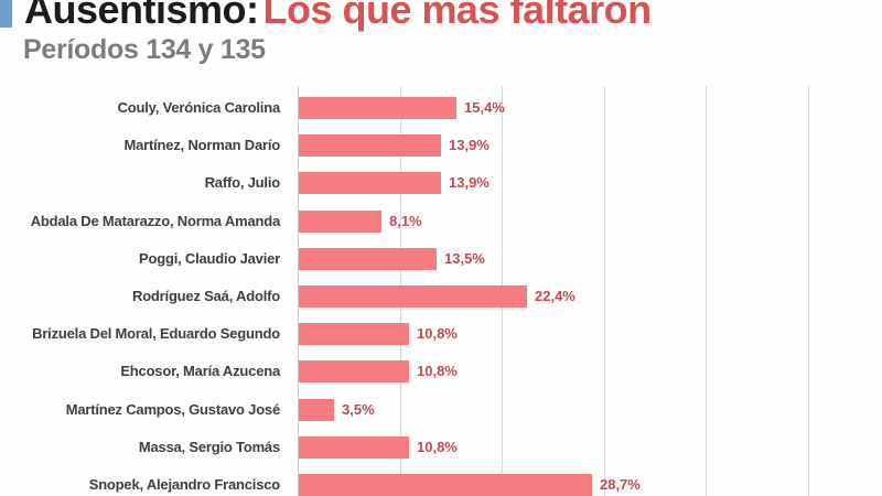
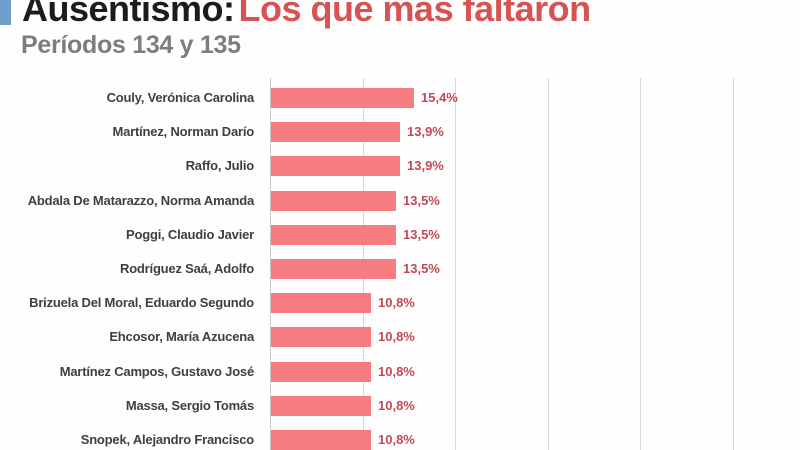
Abdala De Matarazzo, Norma Amanda: 8,1% -> 13,5%
Rodríguez Saá, Adolfo: 22,4% -> 13,5%
Martínez Campos, Gustavo José: 3,5% -> 10,8%
Snopek, Alejandro Francisco: 28,7% -> 10,8%
